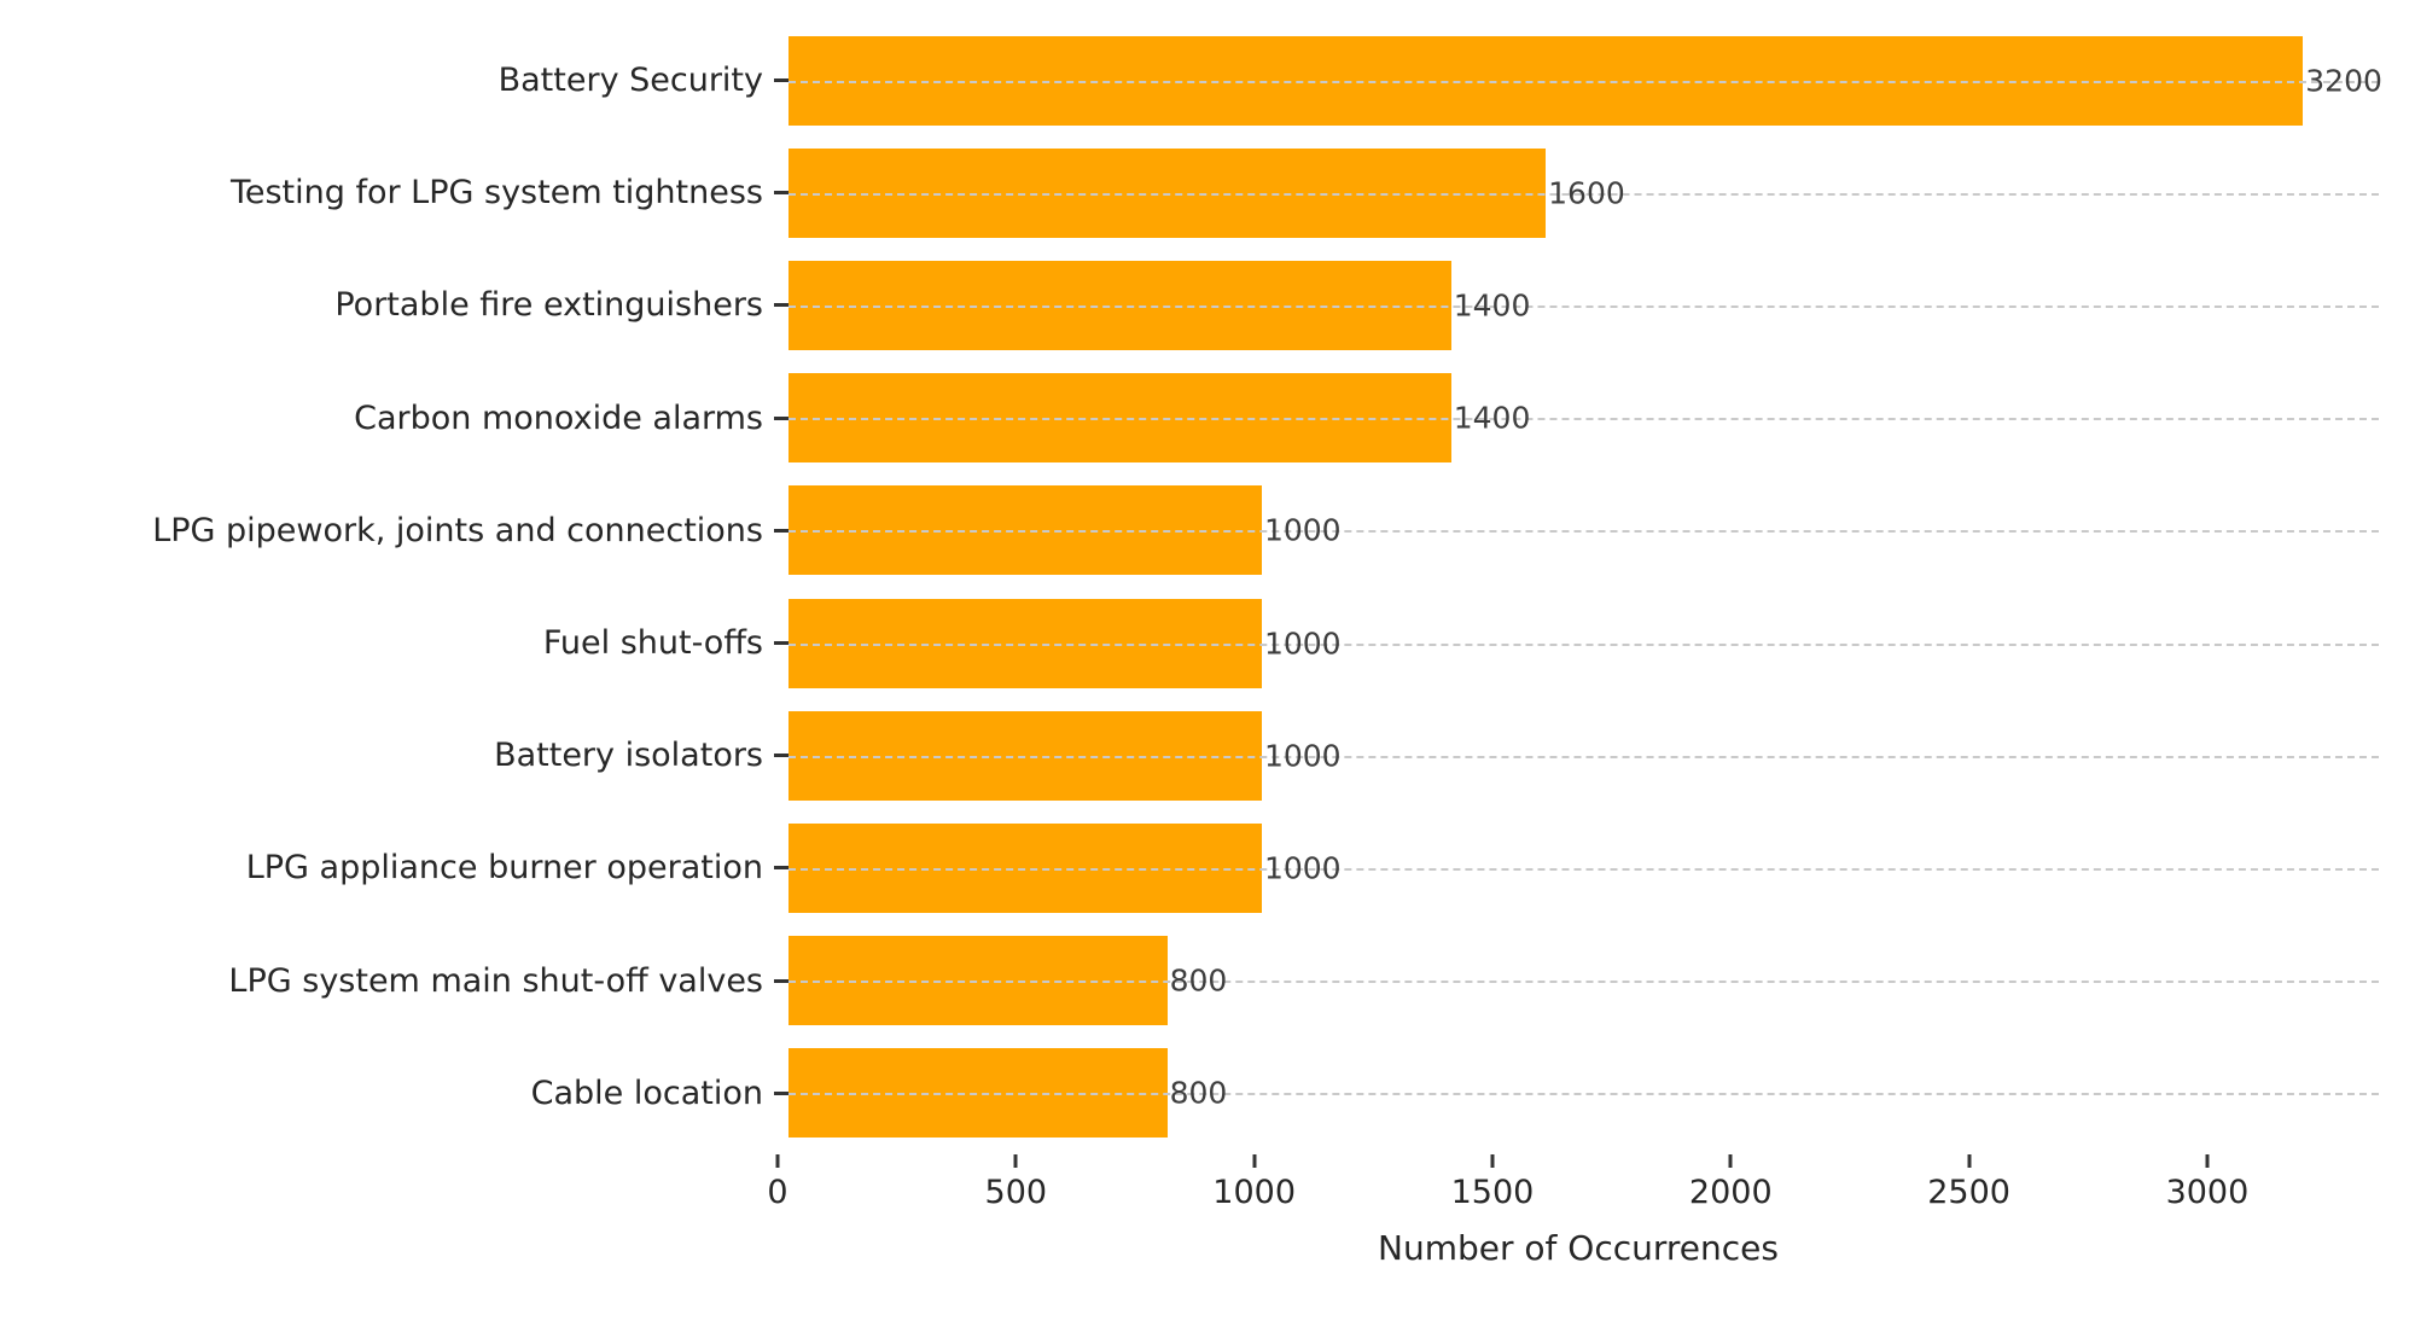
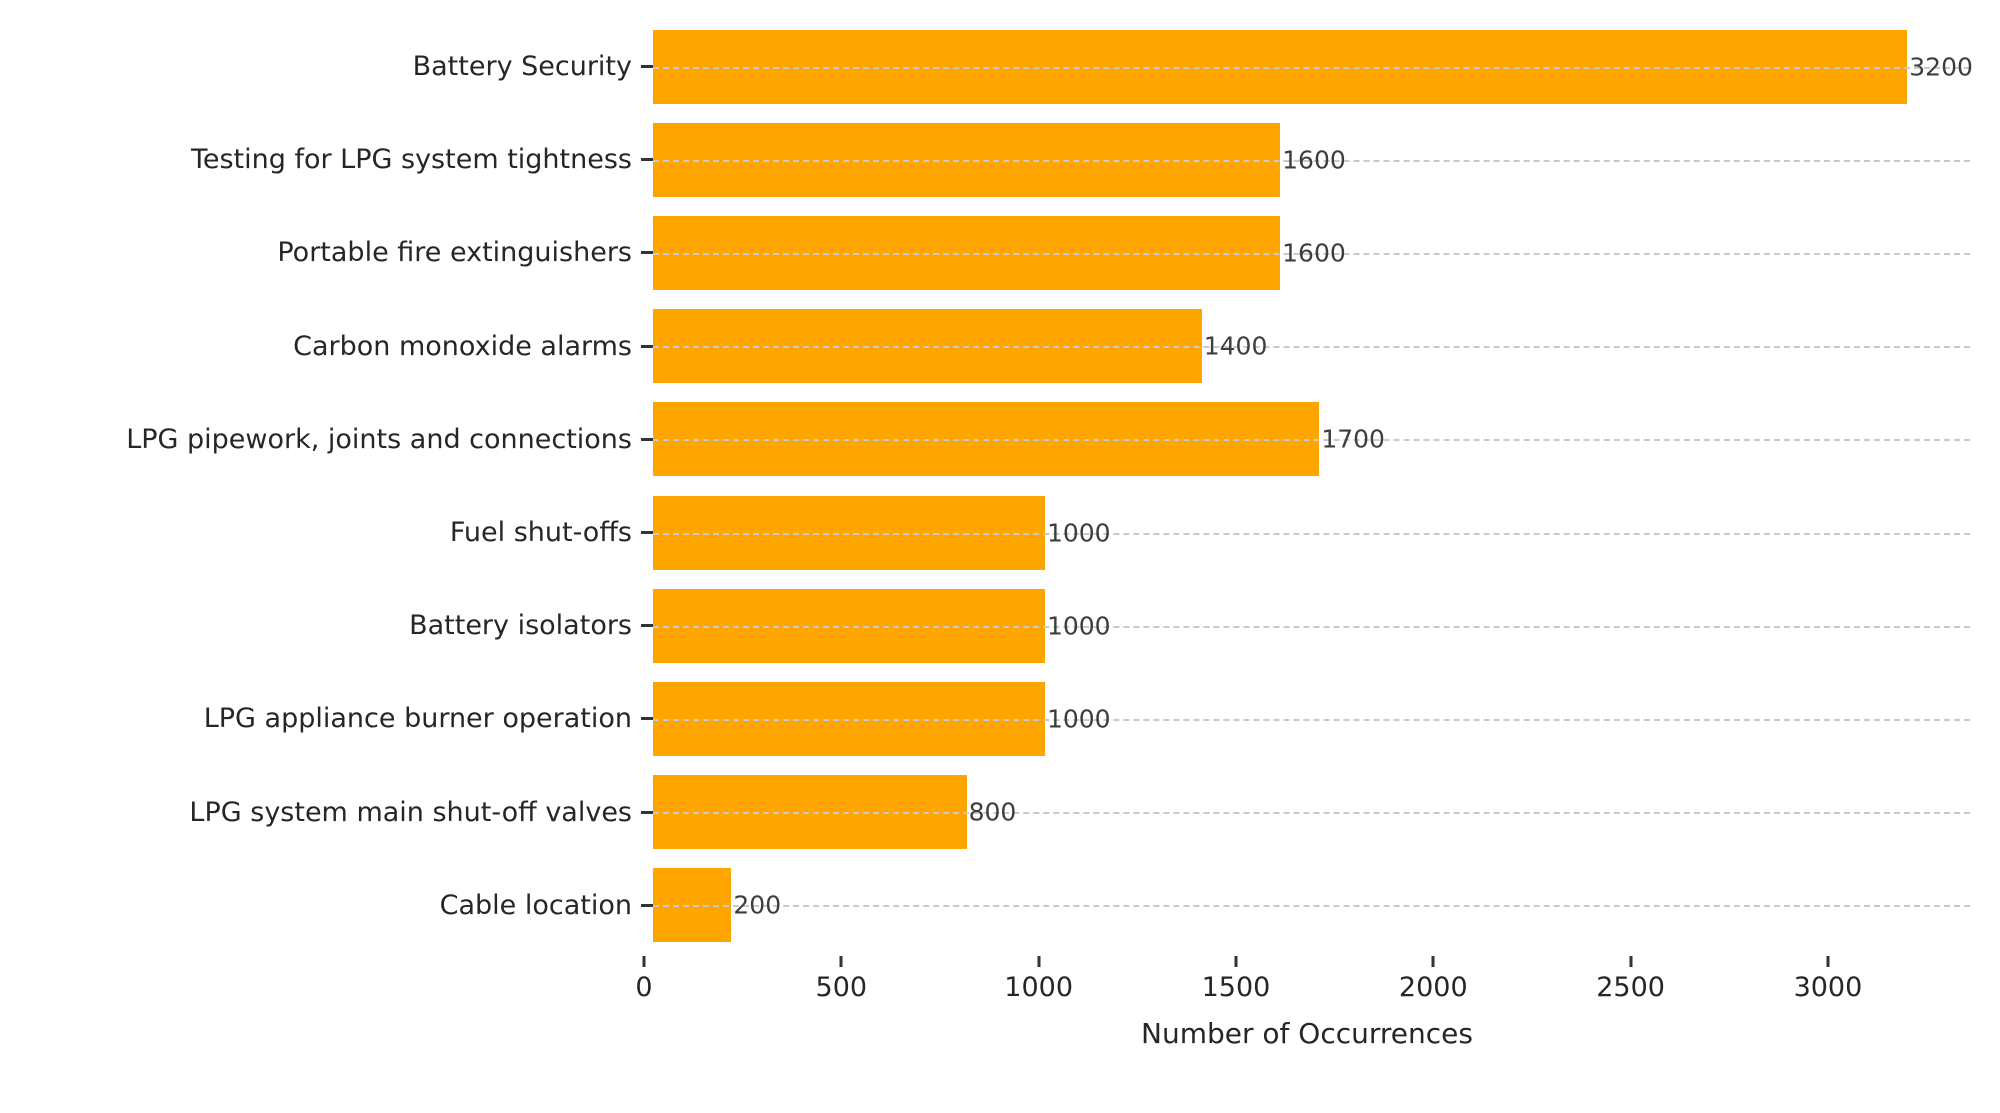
Portable fire extinguishers: 1400 -> 1600
LPG pipework, joints and connections: 1000 -> 1700
Cable location: 800 -> 200
